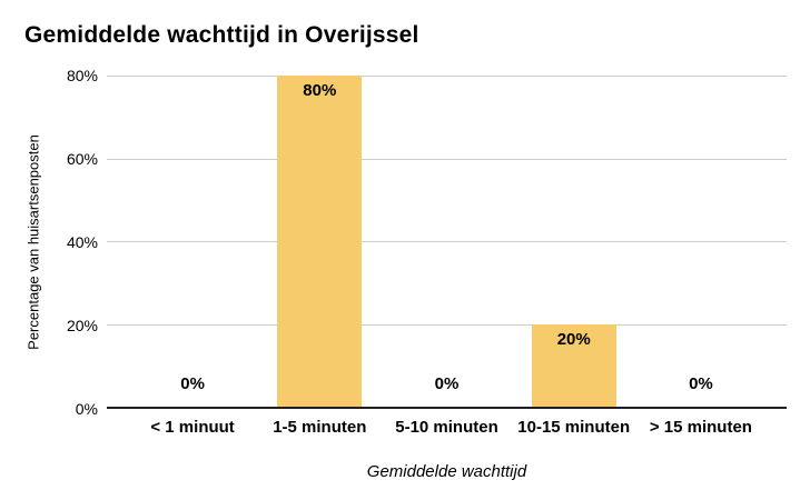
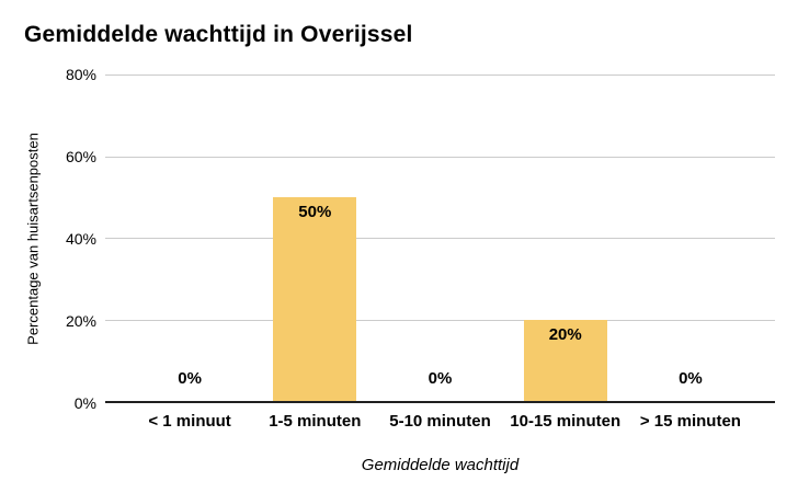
1-5 minuten: 80% -> 50%
